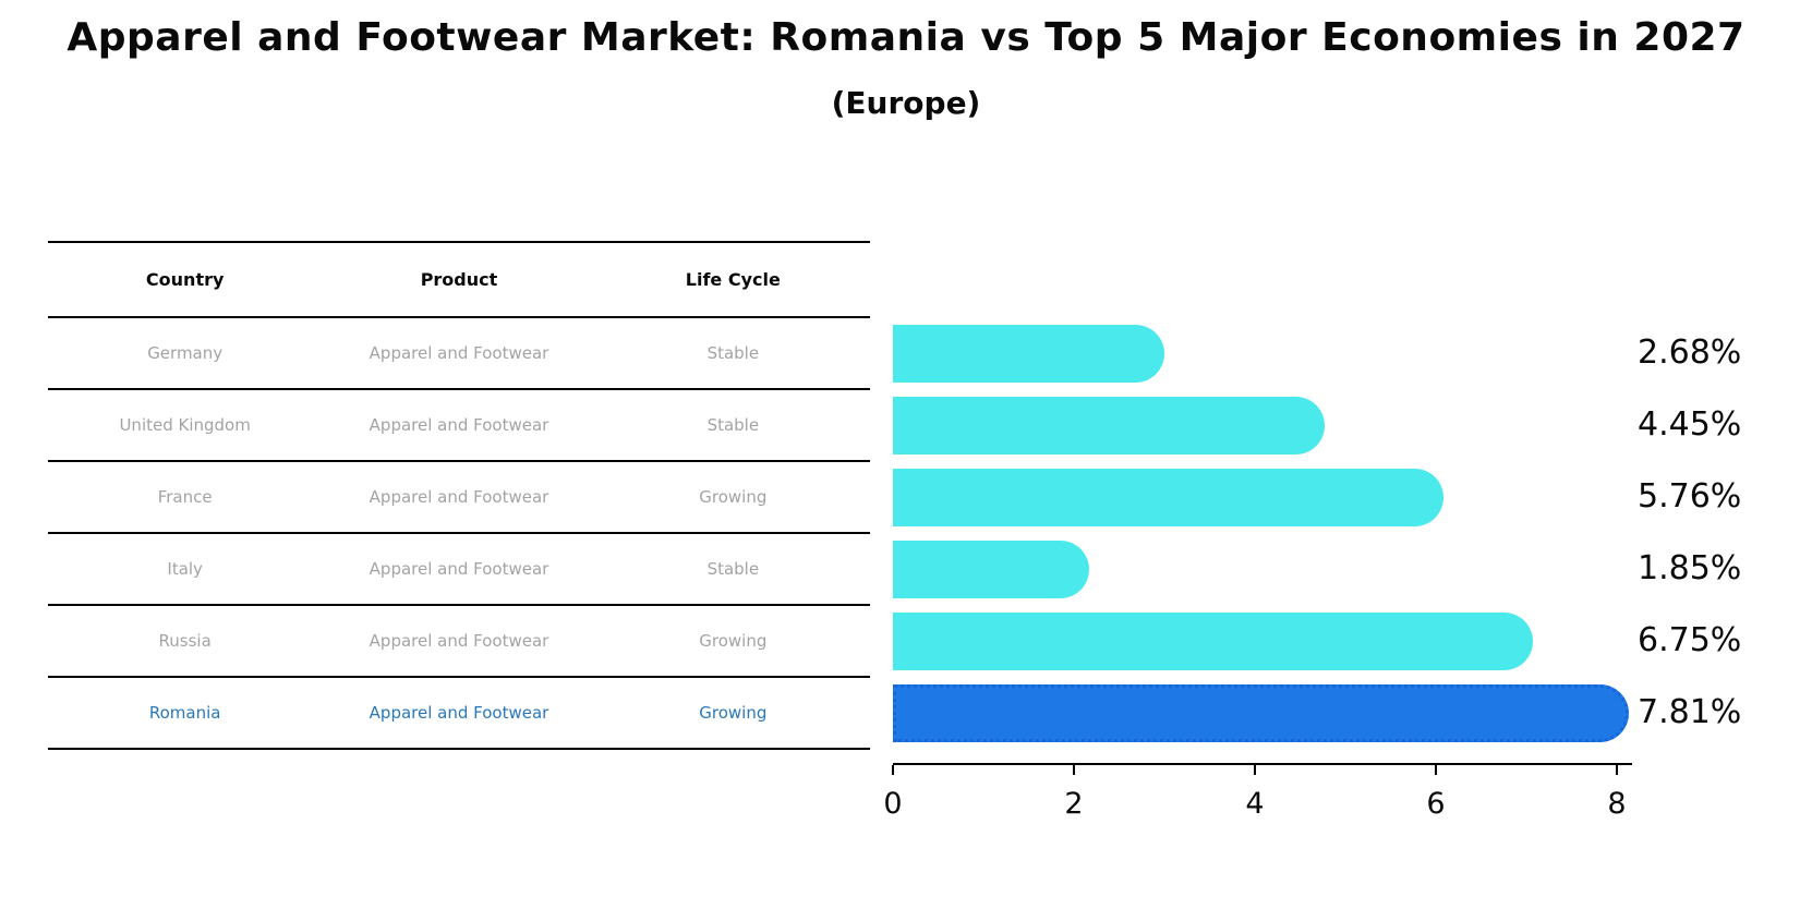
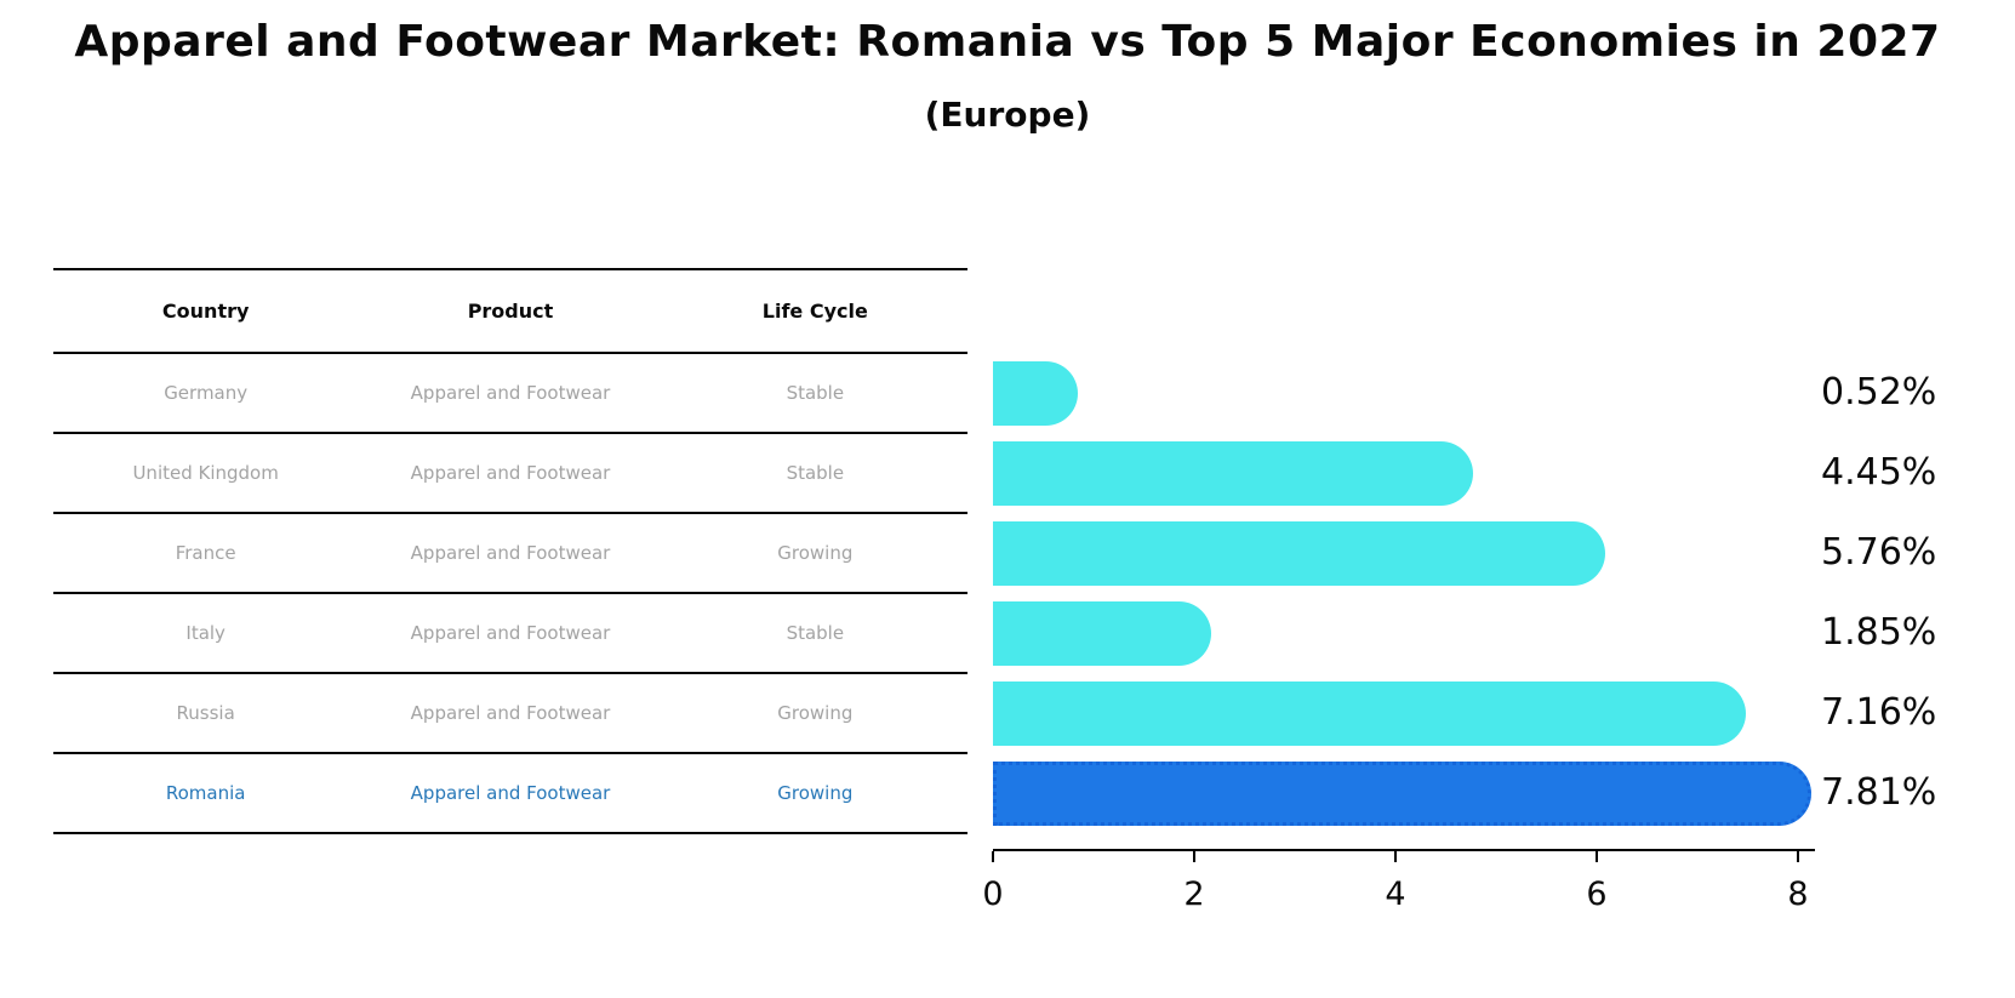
Germany: 2.68% -> 0.52%
Russia: 6.75% -> 7.16%
